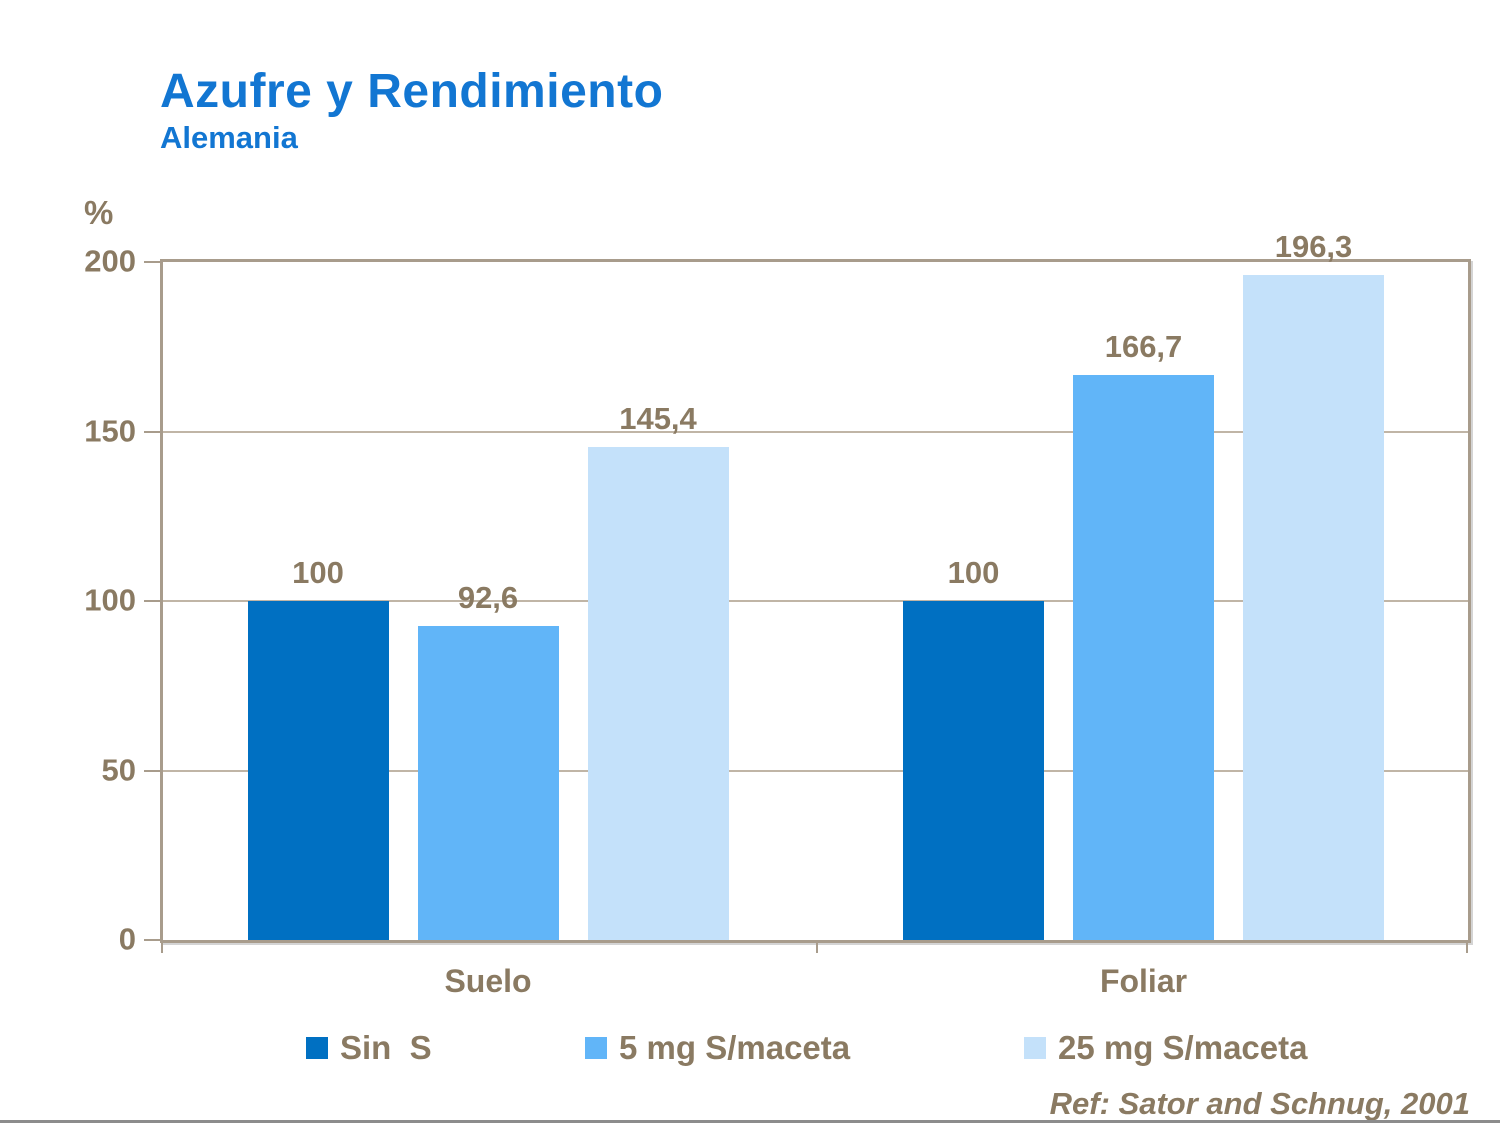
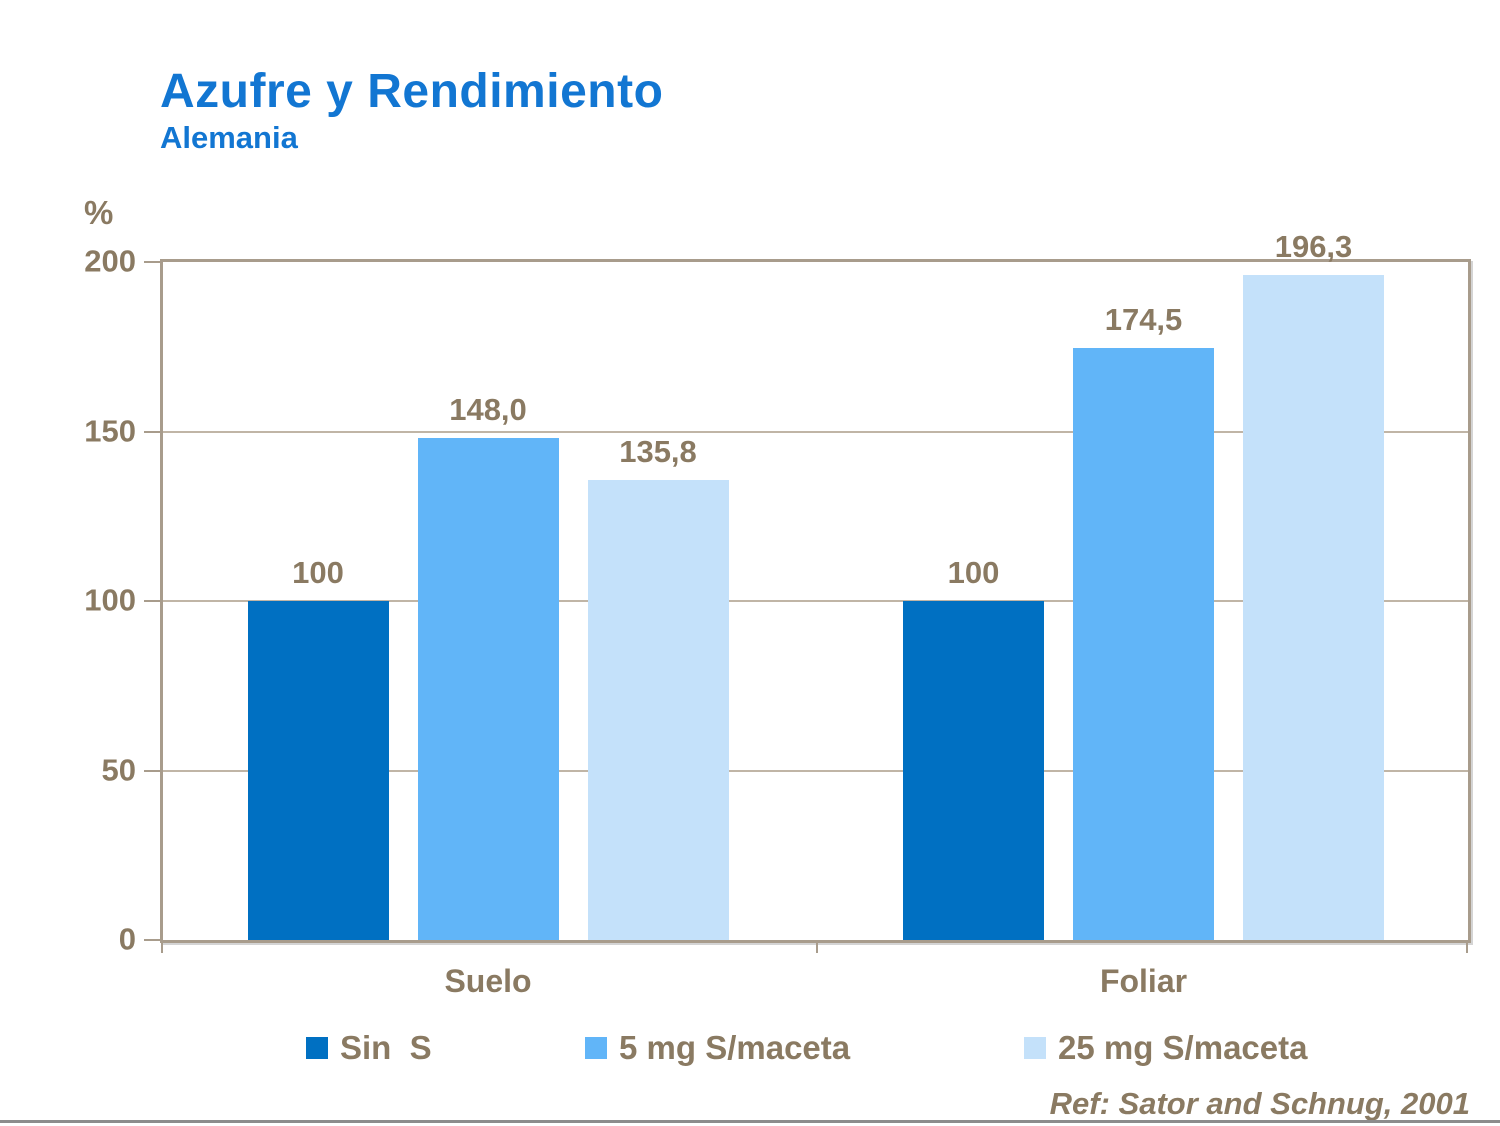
5 mg S/maceta/Suelo: 92,6 -> 148,0
25 mg S/maceta/Suelo: 145,4 -> 135,8
5 mg S/maceta/Foliar: 166,7 -> 174,5
